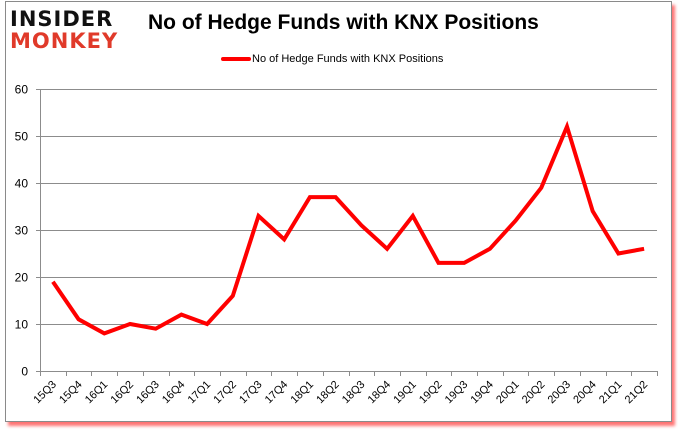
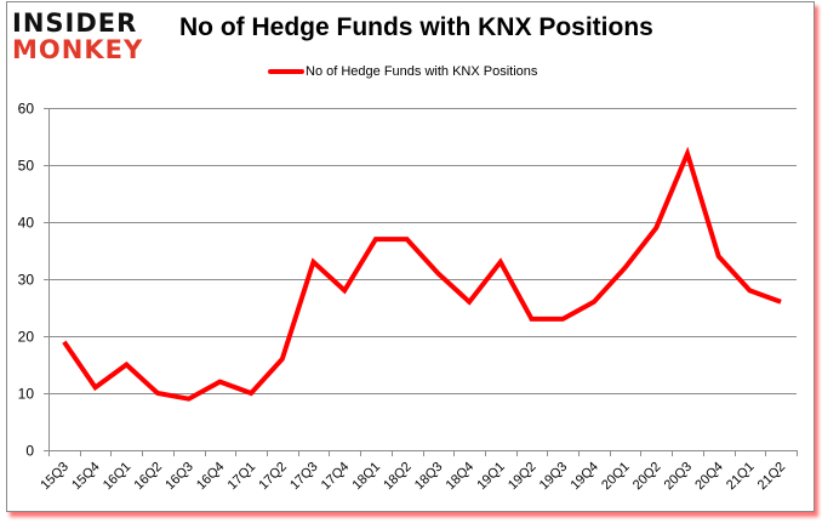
16Q1: 8 -> 15
21Q1: 25 -> 28
